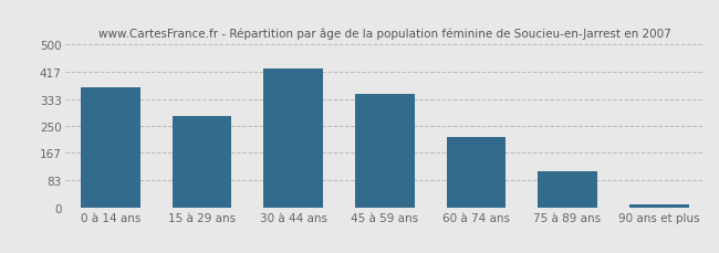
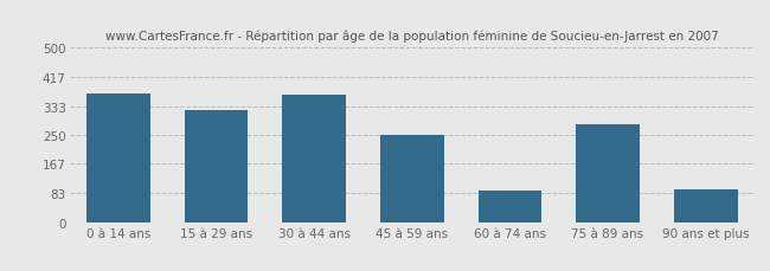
15 à 29 ans: 280 -> 320
30 à 44 ans: 425 -> 365
45 à 59 ans: 350 -> 250
60 à 74 ans: 215 -> 90
75 à 89 ans: 110 -> 280
90 ans et plus: 10 -> 95
